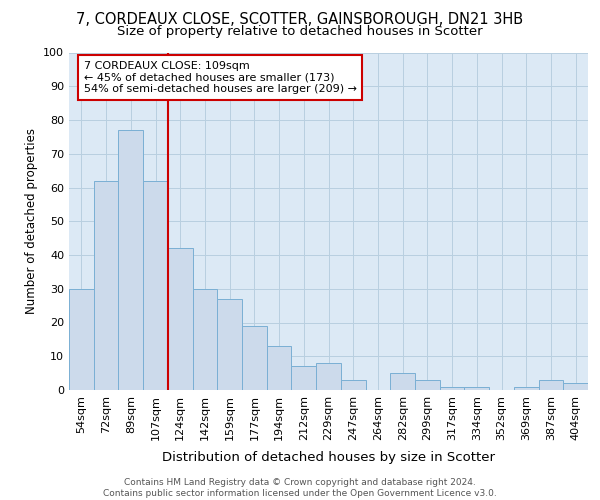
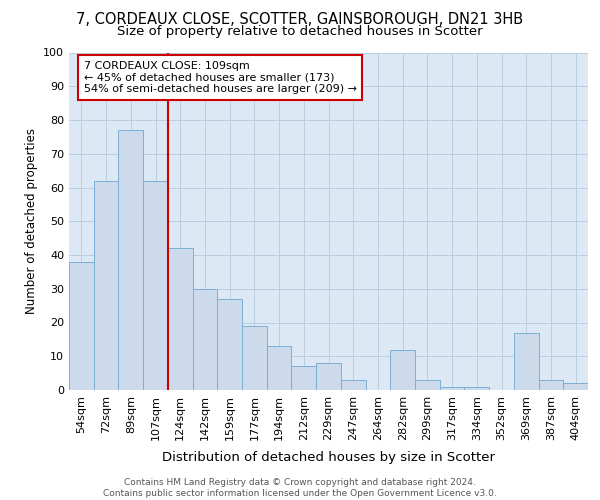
54sqm: 30 -> 38
282sqm: 5 -> 12
369sqm: 1 -> 17
